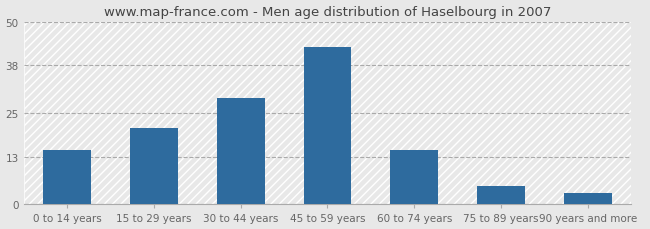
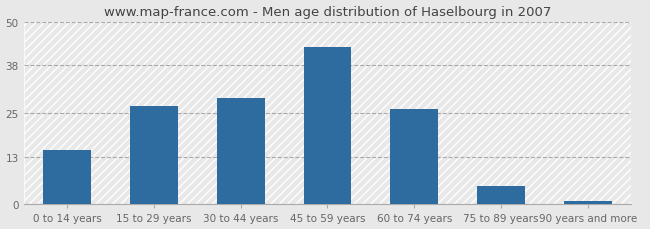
15 to 29 years: 21 -> 27
60 to 74 years: 15 -> 26
90 years and more: 3 -> 1
